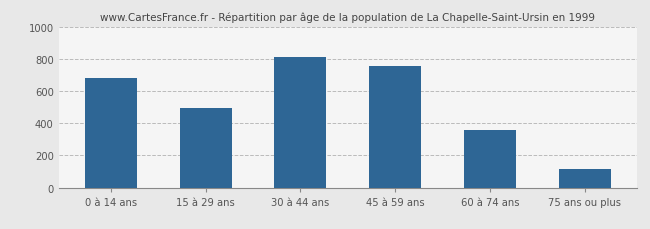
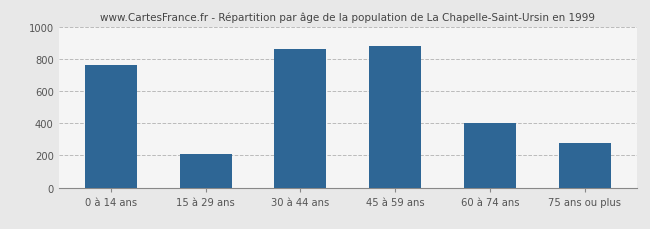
0 à 14 ans: 680 -> 760
15 à 29 ans: 490 -> 210
30 à 44 ans: 810 -> 860
45 à 59 ans: 760 -> 880
60 à 74 ans: 360 -> 400
75 ans ou plus: 120 -> 280
